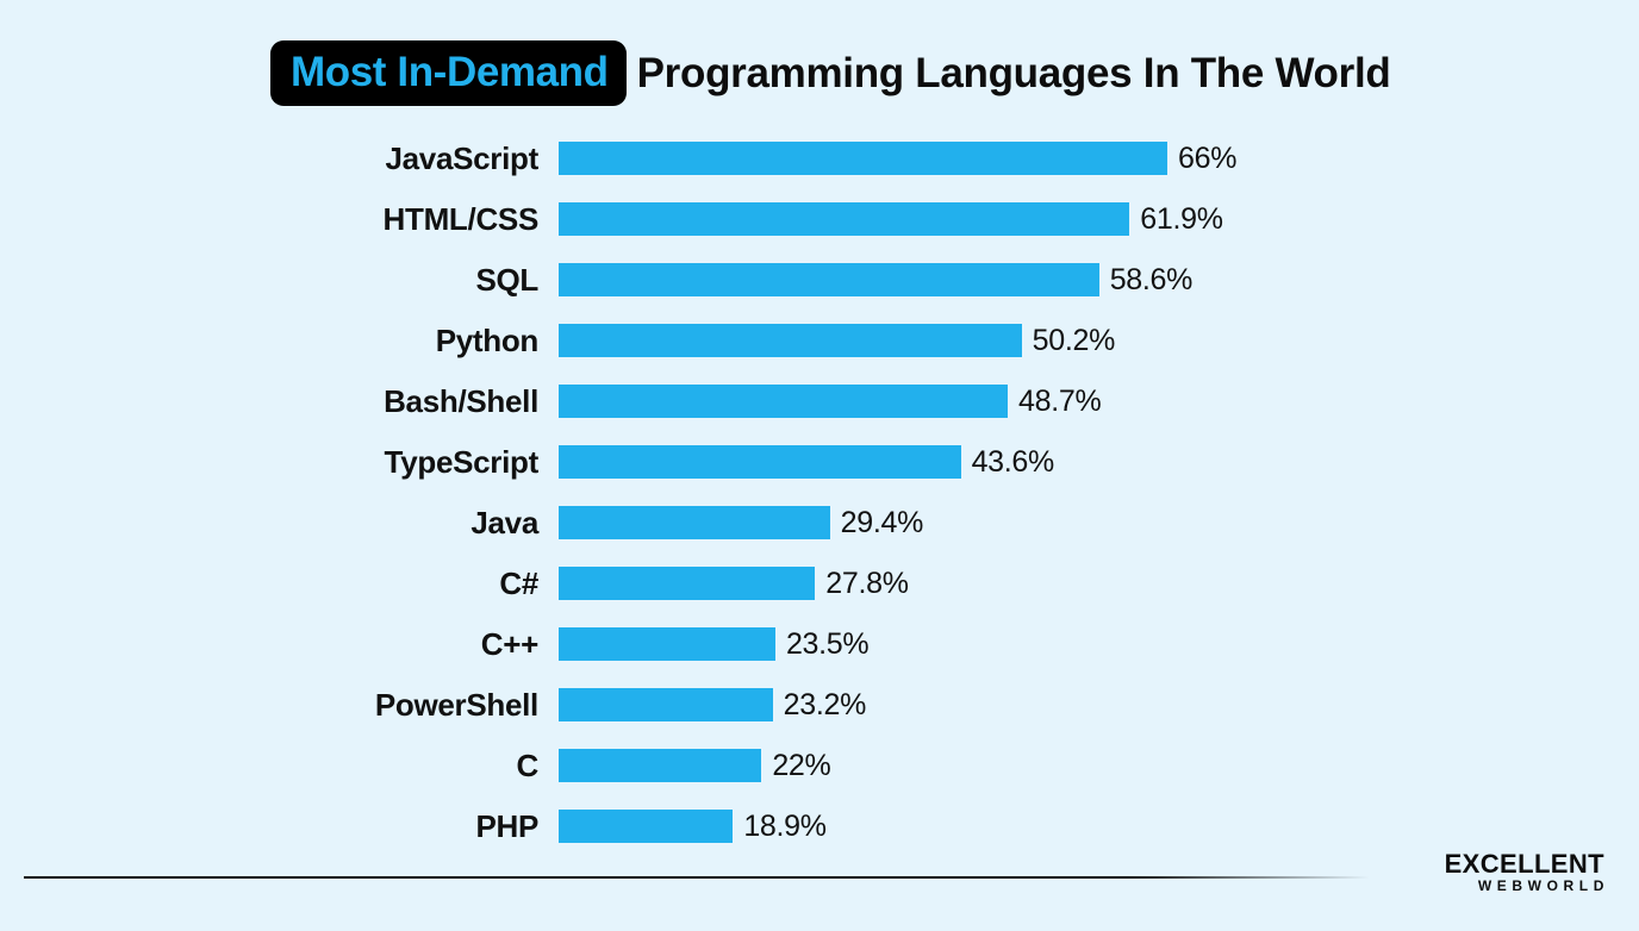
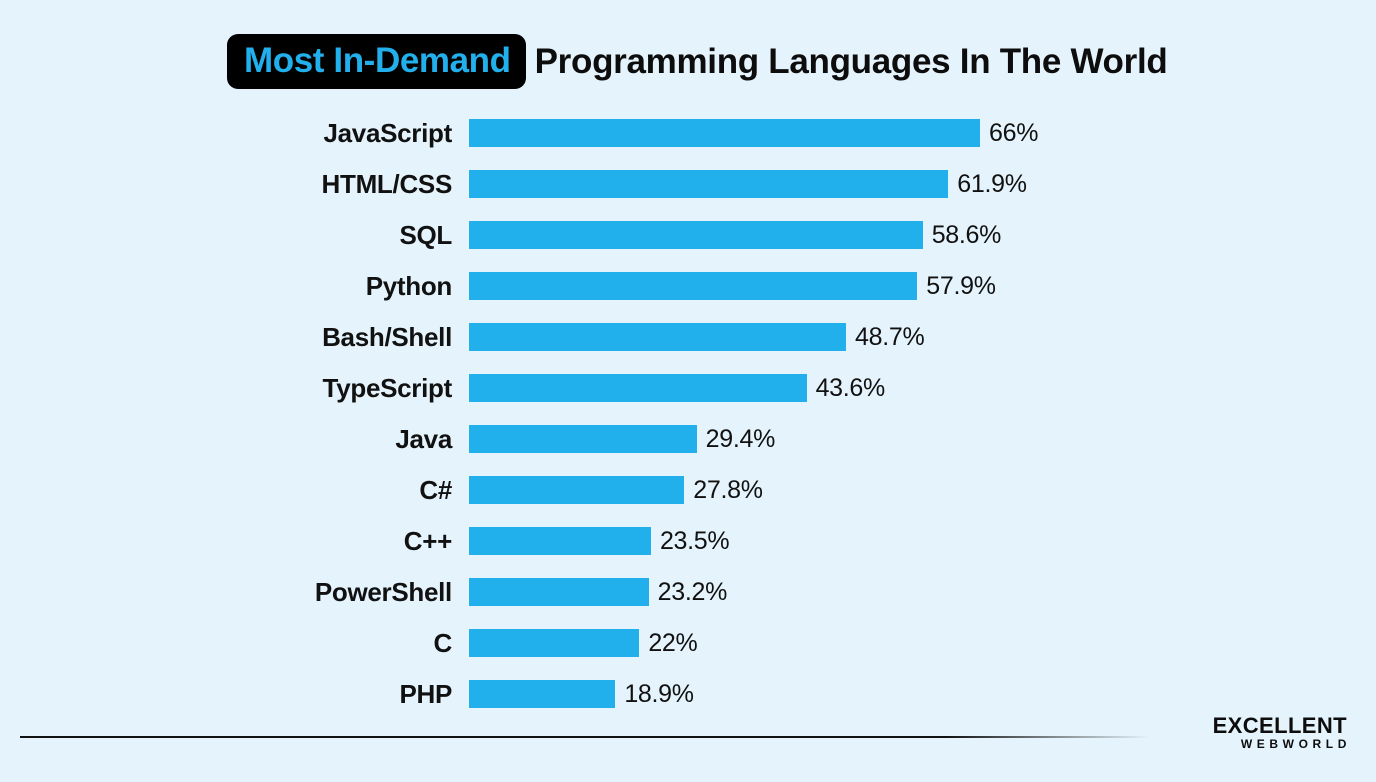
Python: 50.2% -> 57.9%
